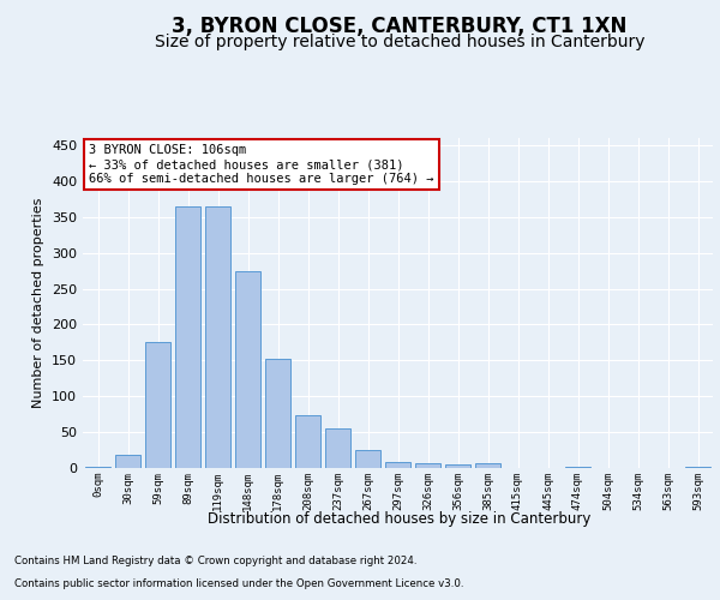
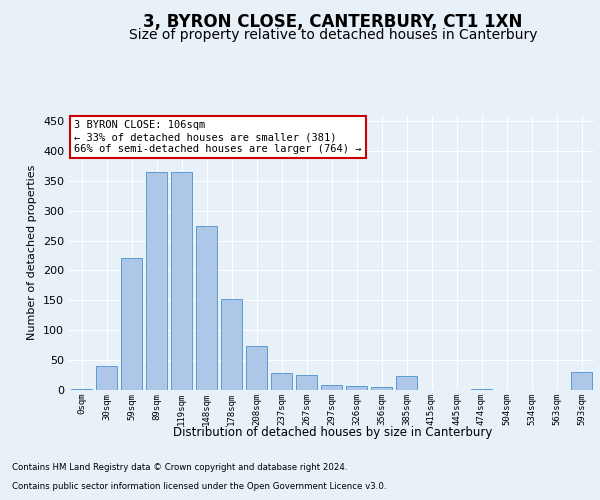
30sqm: 18 -> 40
59sqm: 176 -> 220
237sqm: 55 -> 28
385sqm: 7 -> 24
593sqm: 2 -> 30
